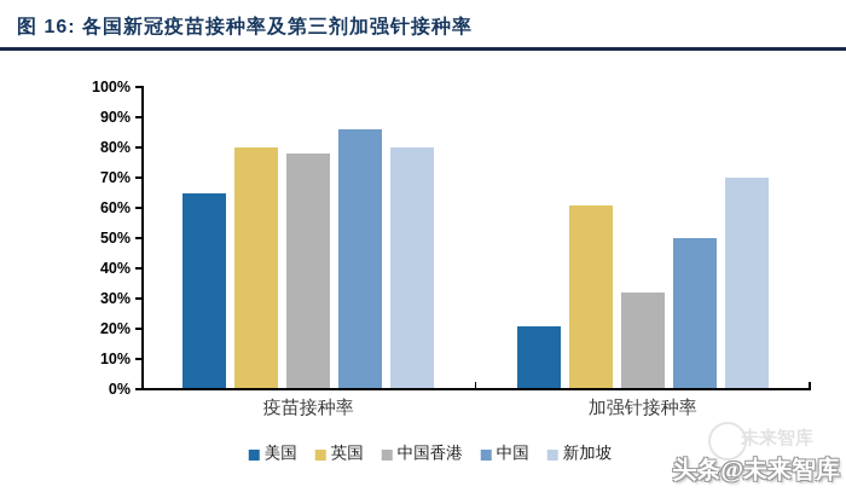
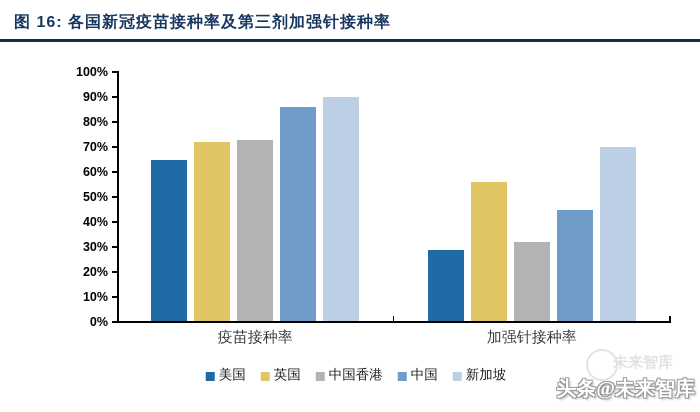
英国/疫苗接种率: 80% -> 72%
中国香港/疫苗接种率: 78% -> 73%
新加坡/疫苗接种率: 80% -> 90%
美国/加强针接种率: 21% -> 29%
英国/加强针接种率: 61% -> 56%
中国/加强针接种率: 50% -> 45%
